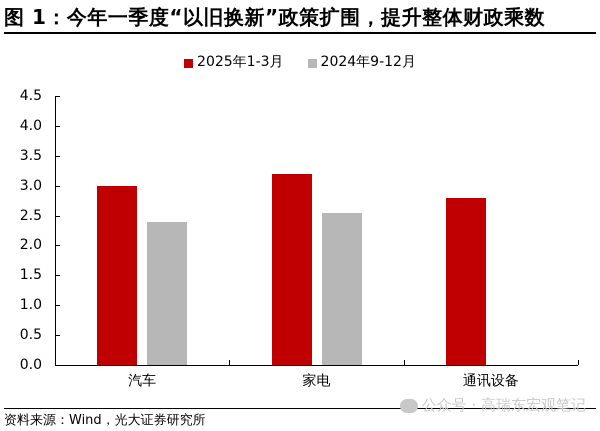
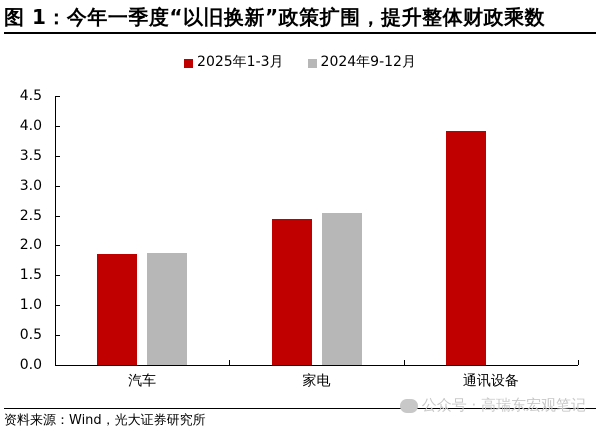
2025年1-3月/汽车: 3.0 -> 1.9
2024年9-12月/汽车: 2.4 -> 1.9
2025年1-3月/家电: 3.2 -> 2.4
2025年1-3月/通讯设备: 2.8 -> 3.9
